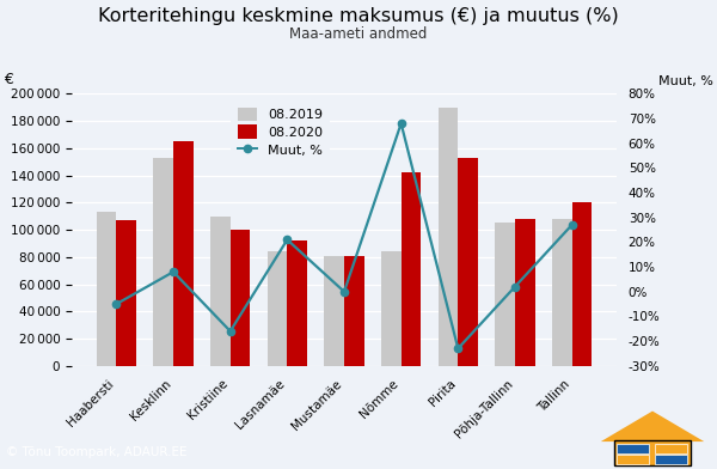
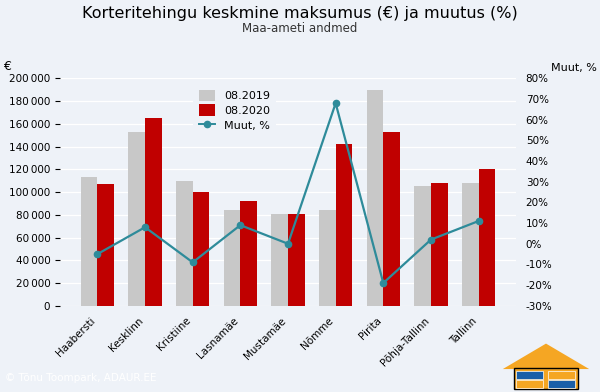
Muut, %/Kristiine: -16% -> -9%
Muut, %/Lasnamäe: 21% -> 9%
Muut, %/Pirita: -23% -> -19%
Muut, %/Tallinn: 27% -> 11%
